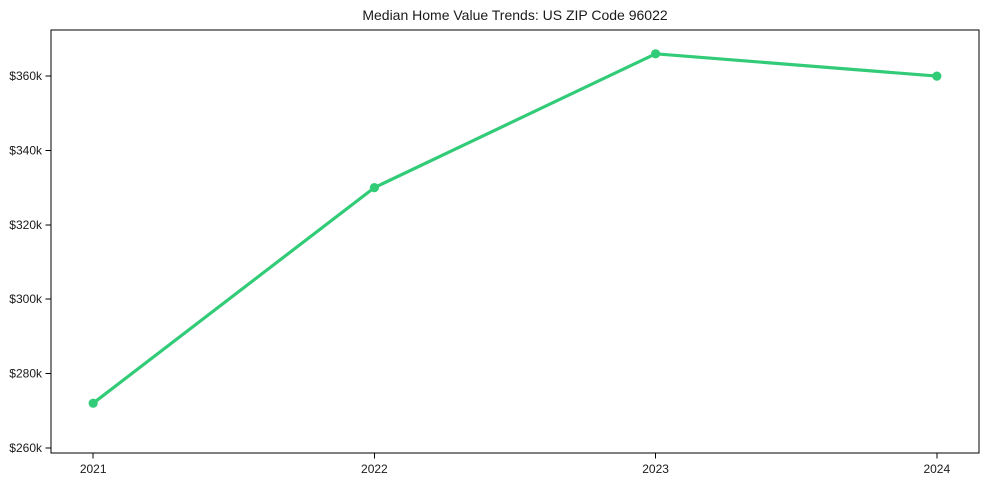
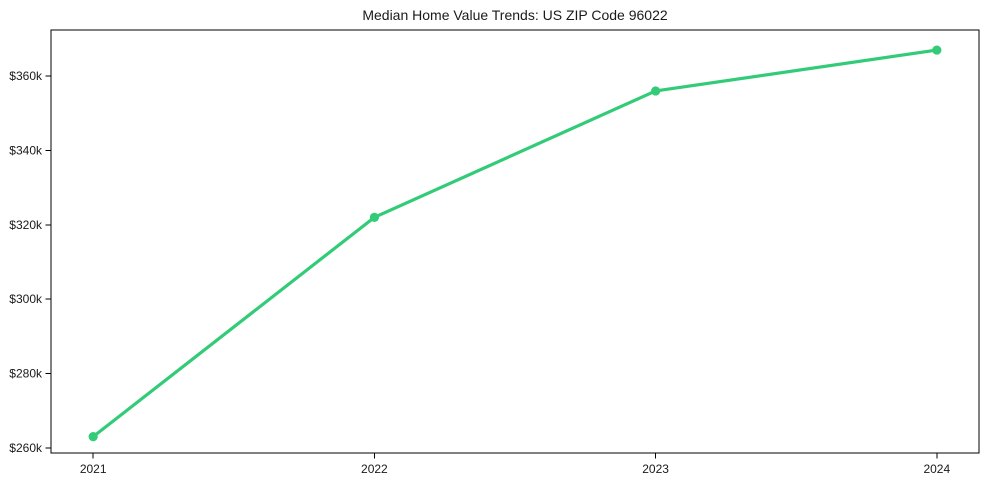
2021: $272k -> $263k
2022: $330k -> $322k
2023: $366k -> $356k
2024: $360k -> $367k
